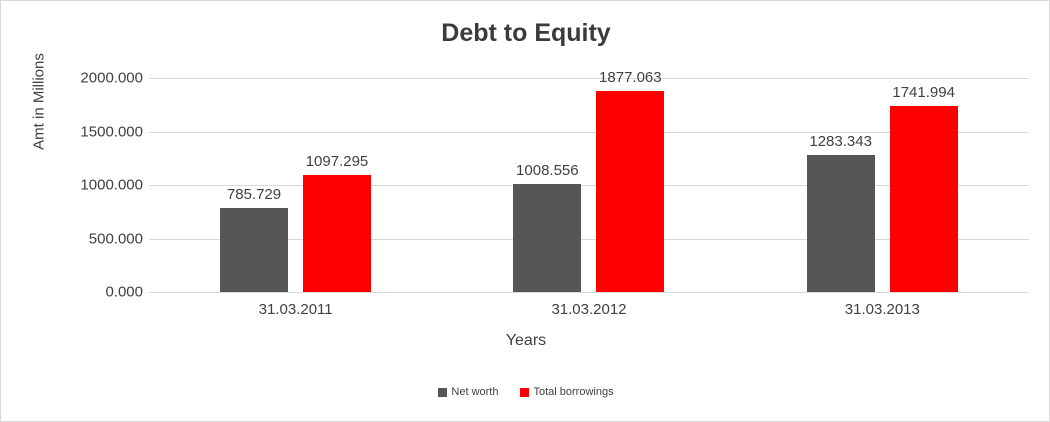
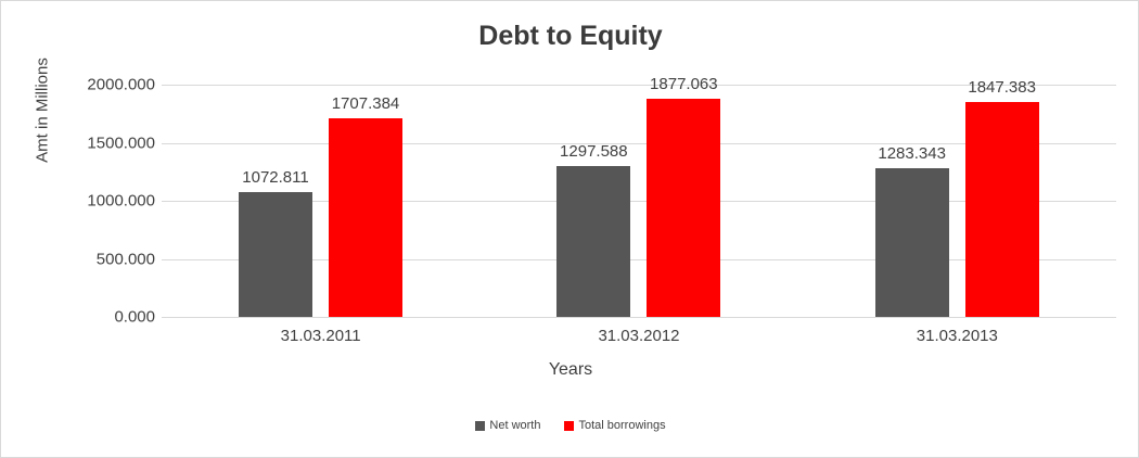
Net worth/31.03.2011: 785.729 -> 1072.811
Total borrowings/31.03.2011: 1097.295 -> 1707.384
Net worth/31.03.2012: 1008.556 -> 1297.588
Total borrowings/31.03.2013: 1741.994 -> 1847.383
